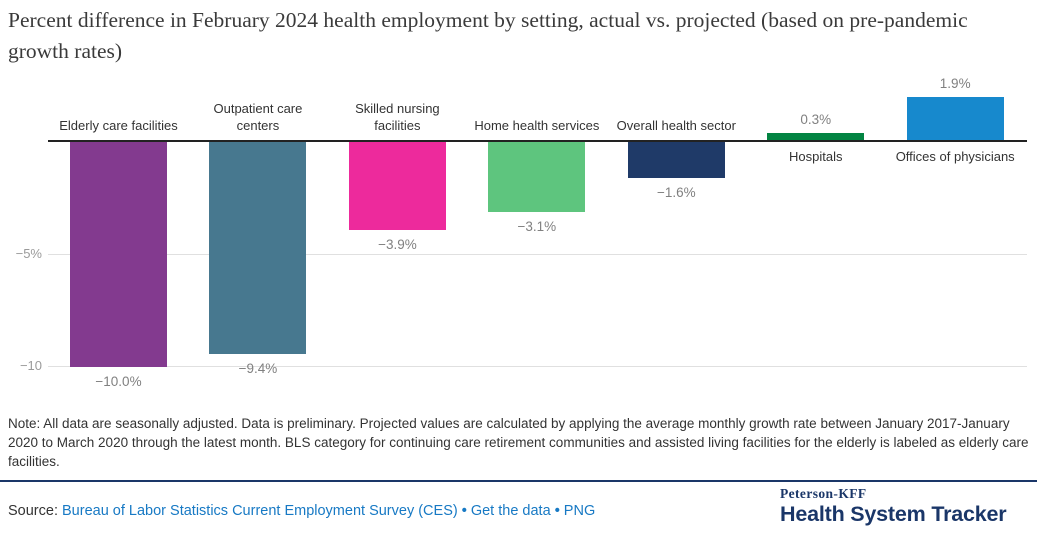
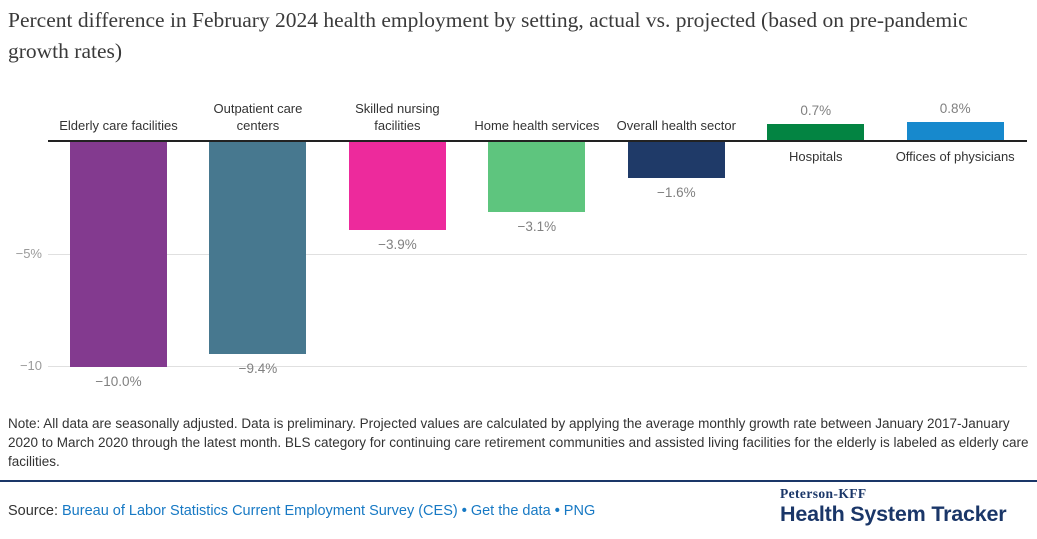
Hospitals: 0.3% -> 0.7%
Offices of physicians: 1.9% -> 0.8%
